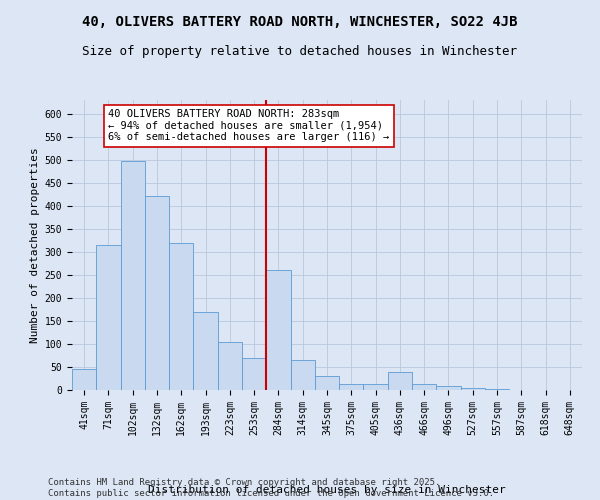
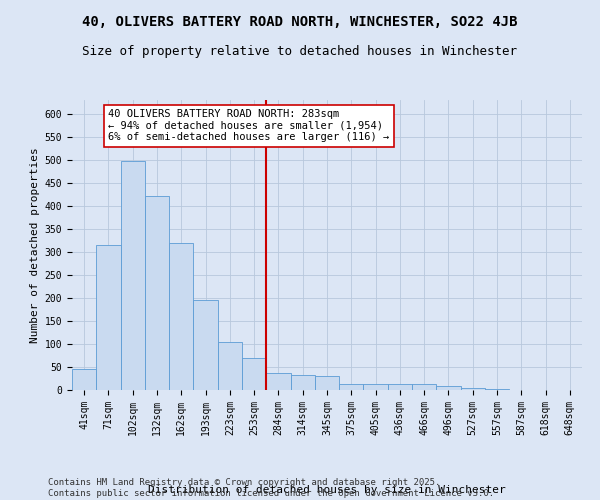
193sqm: 170 -> 195
284sqm: 260 -> 37
314sqm: 65 -> 33
436sqm: 40 -> 13
